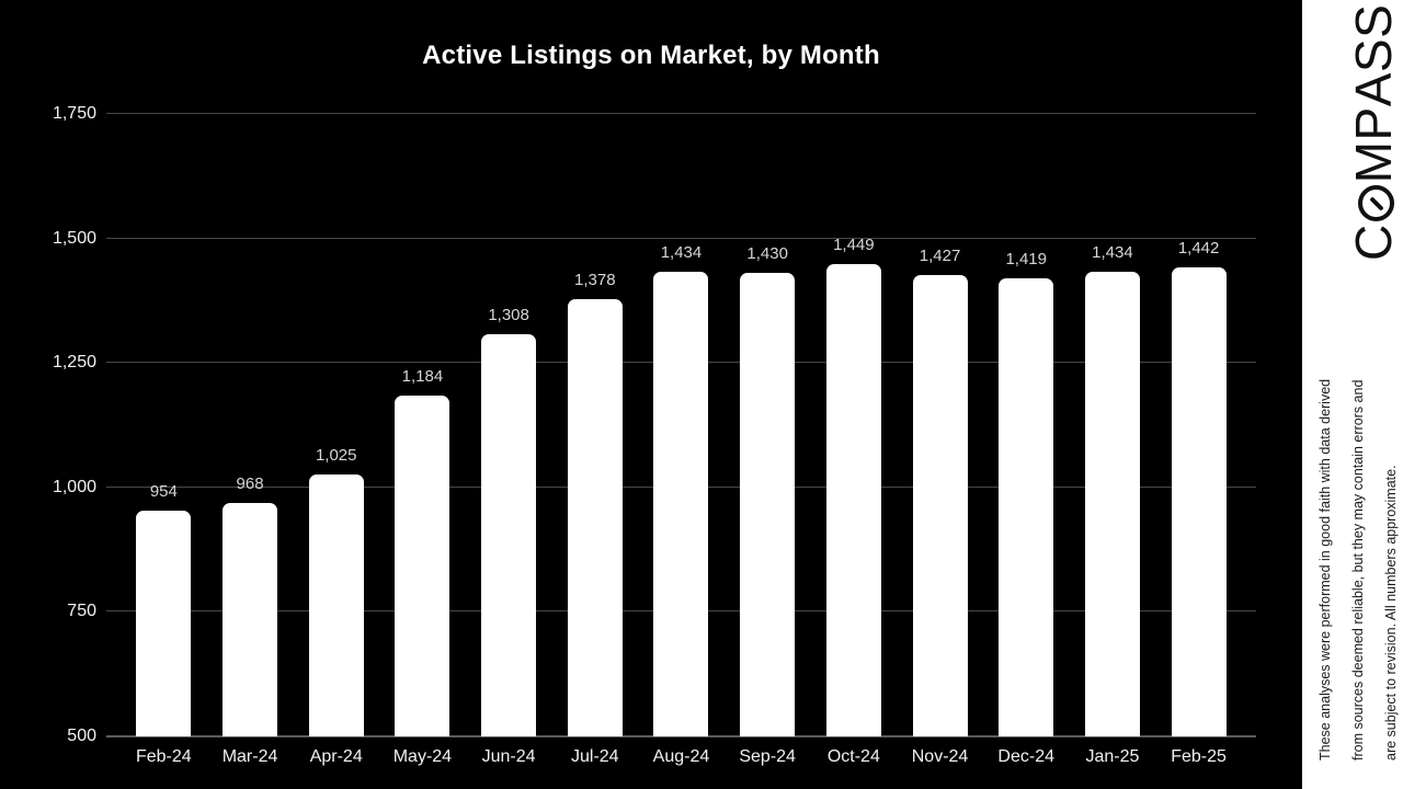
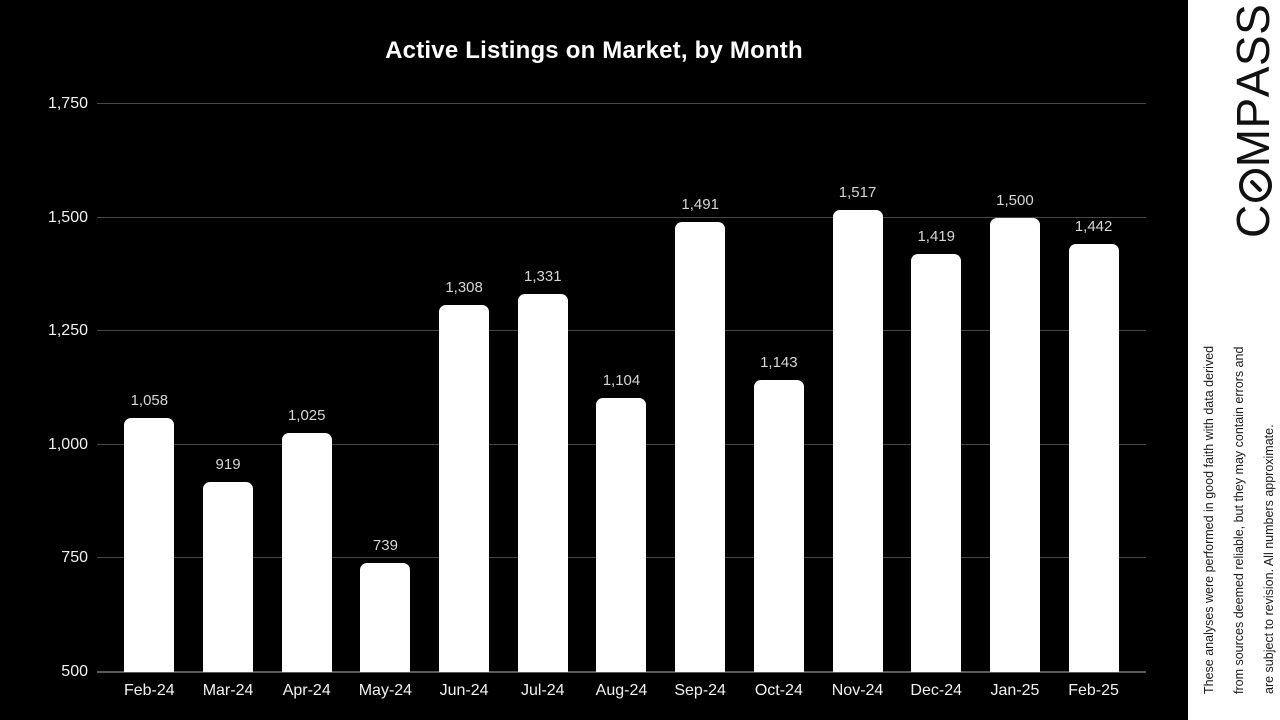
Feb-24: 954 -> 1,058
Mar-24: 968 -> 919
May-24: 1,184 -> 739
Jul-24: 1,378 -> 1,331
Aug-24: 1,434 -> 1,104
Sep-24: 1,430 -> 1,491
Oct-24: 1,449 -> 1,143
Nov-24: 1,427 -> 1,517
Jan-25: 1,434 -> 1,500
